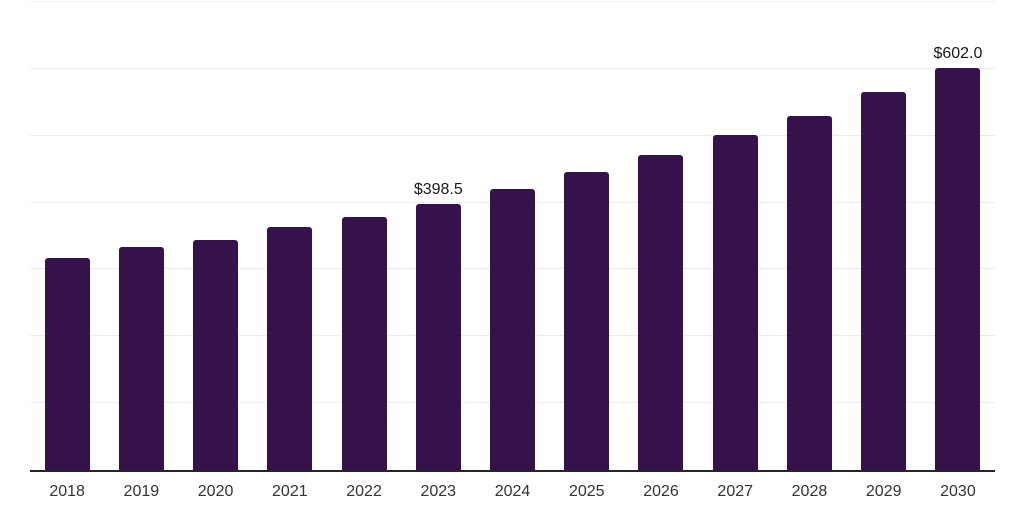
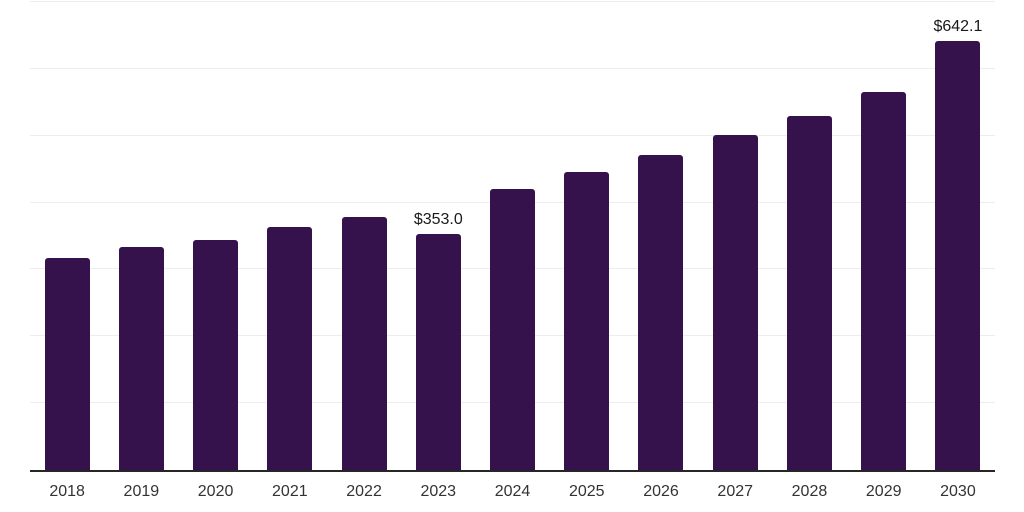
2023: $398.5 -> $353.0
2030: $602.0 -> $642.1
